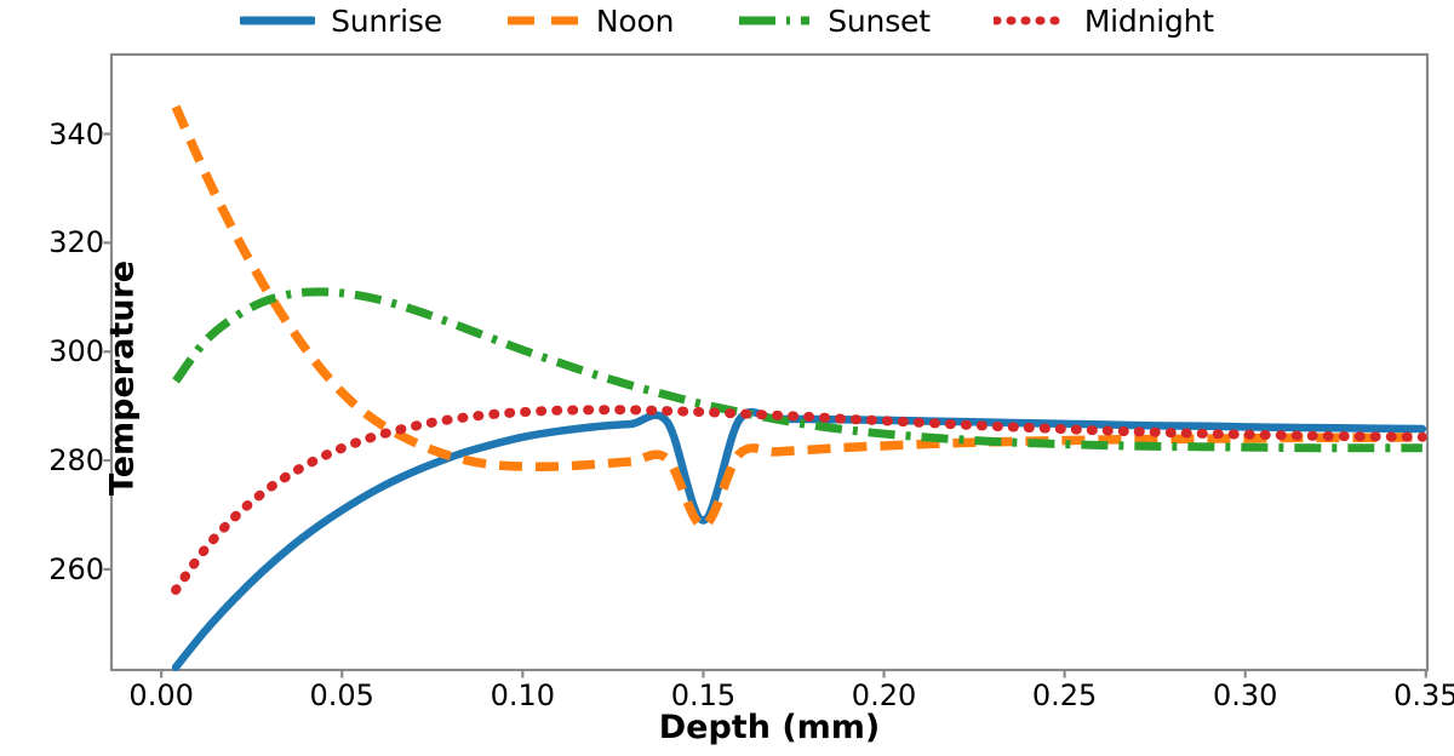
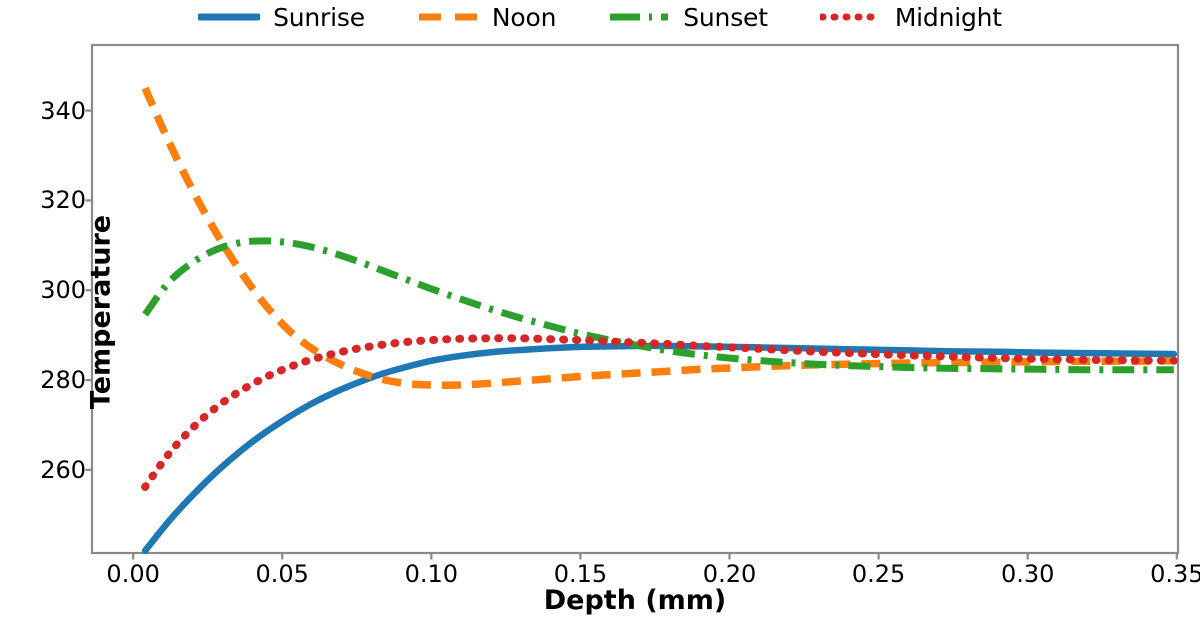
Sunrise/0.15: 269 -> 287
Noon/0.15: 268 -> 281
